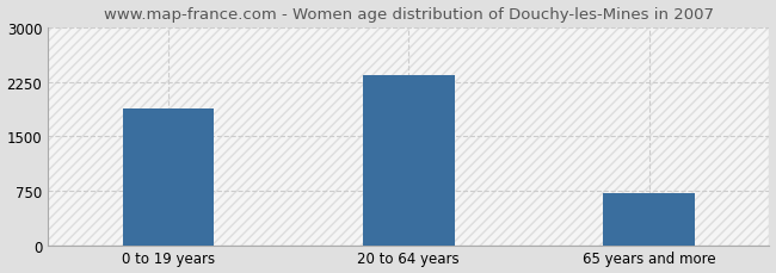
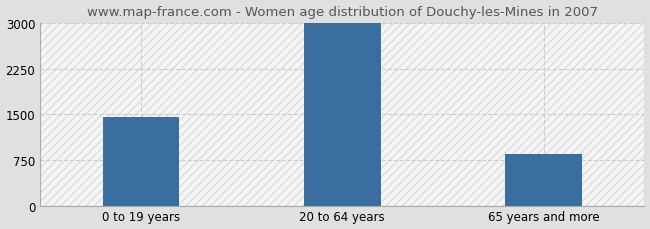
0 to 19 years: 1880 -> 1450
20 to 64 years: 2340 -> 3000
65 years and more: 720 -> 850
